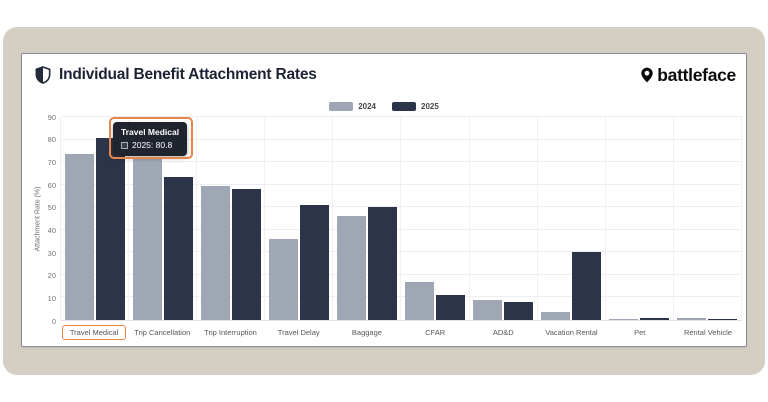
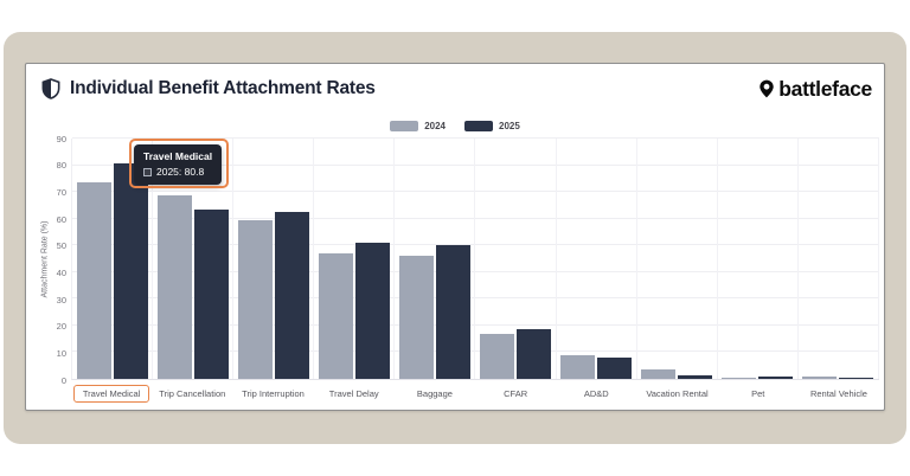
2024/Trip Cancellation: 72 -> 69
2025/Trip Interruption: 58 -> 63
2024/Travel Delay: 36 -> 47
2025/CFAR: 11 -> 19
2025/Vacation Rental: 30 -> 1
